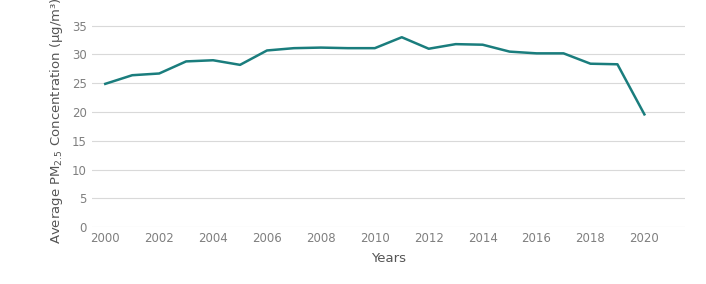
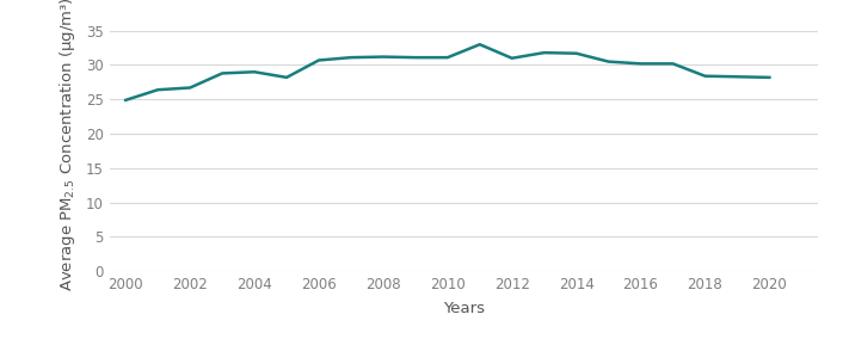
2020: 19.6 -> 28.2
